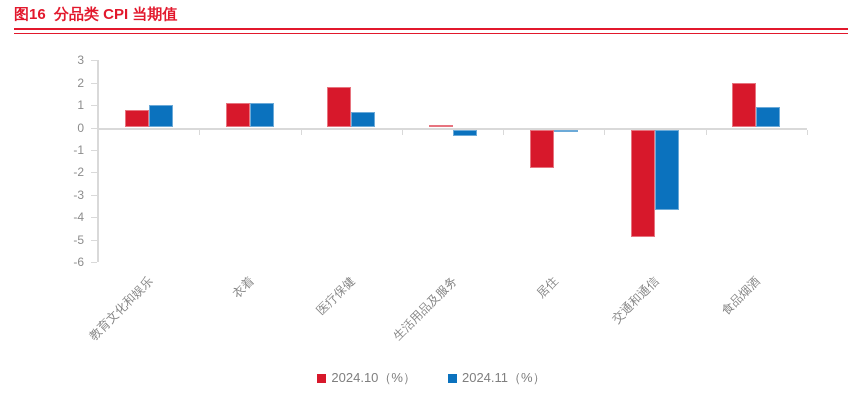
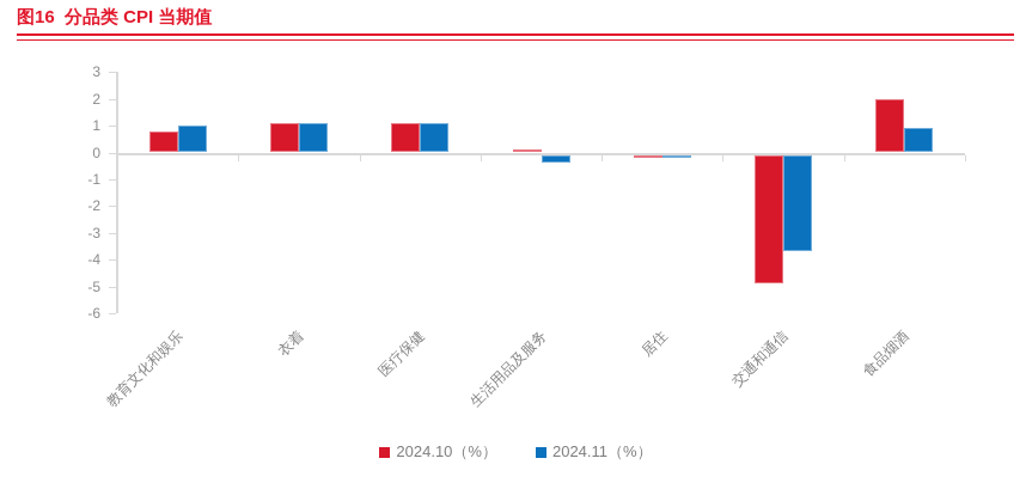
2024.10（%）/医疗保健: 1.8 -> 1.1
2024.11（%）/医疗保健: 0.7 -> 1.1
2024.10（%）/居住: -1.7 -> -0.1
